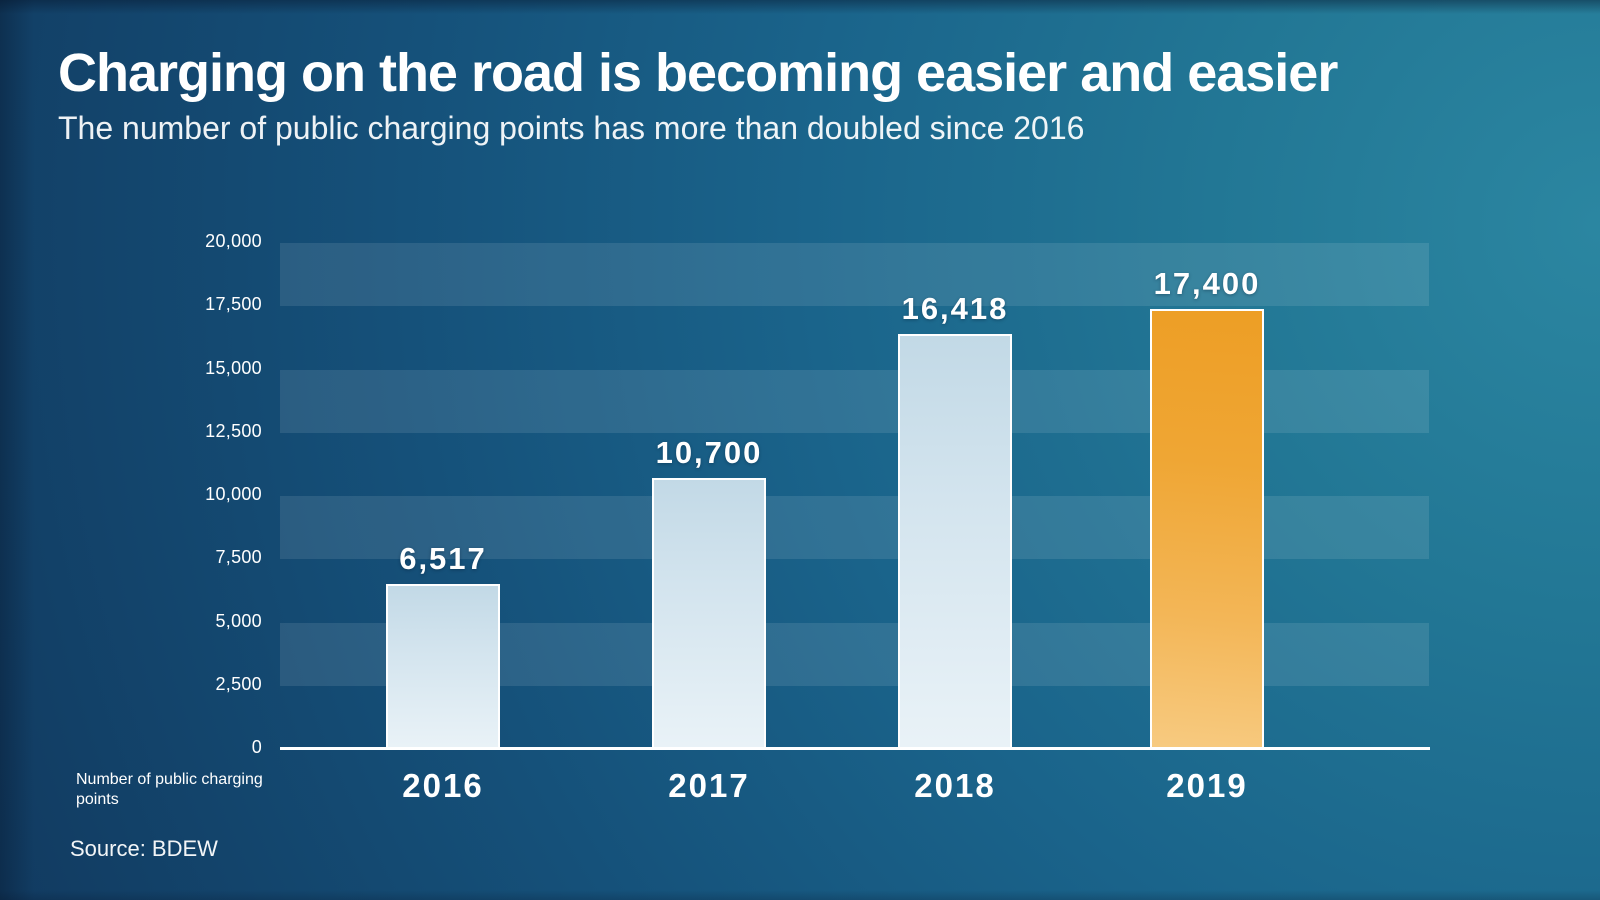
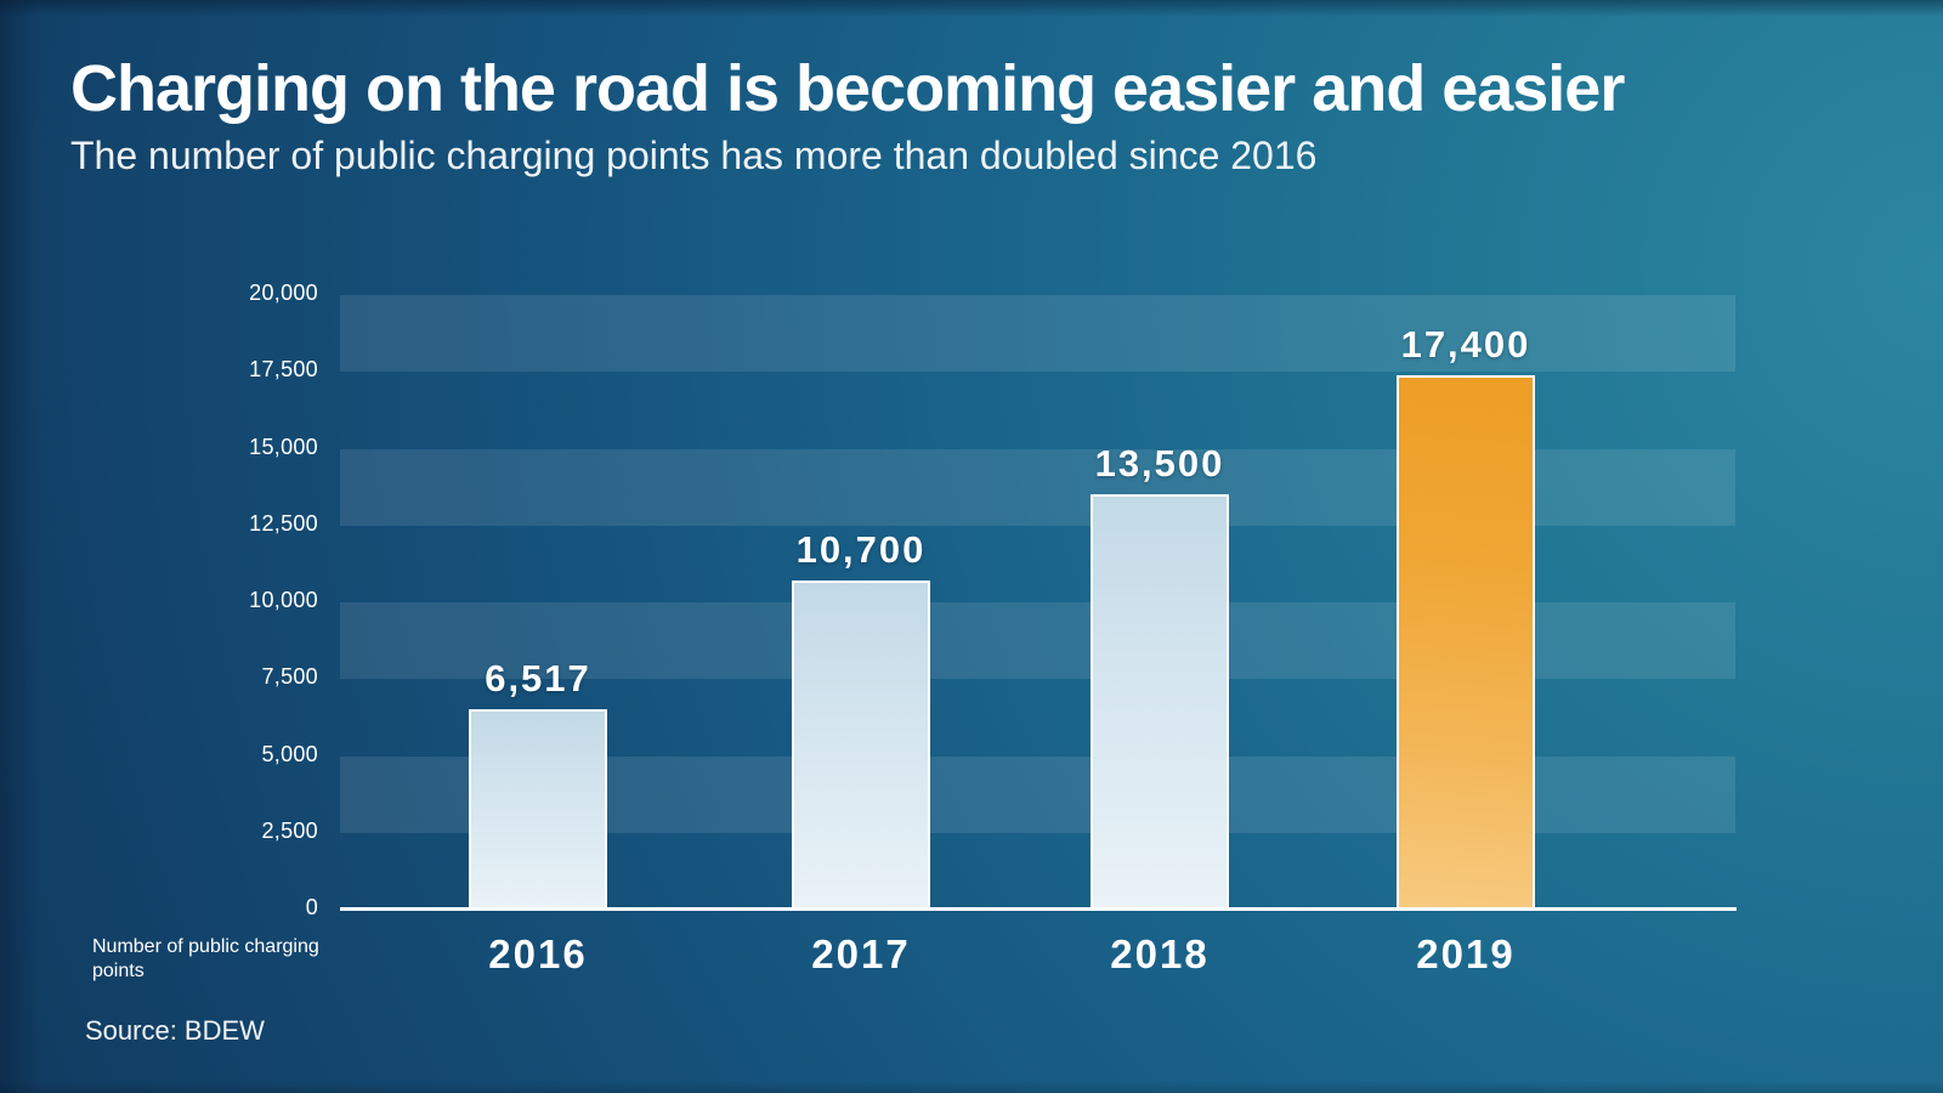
2018: 16,418 -> 13,500
